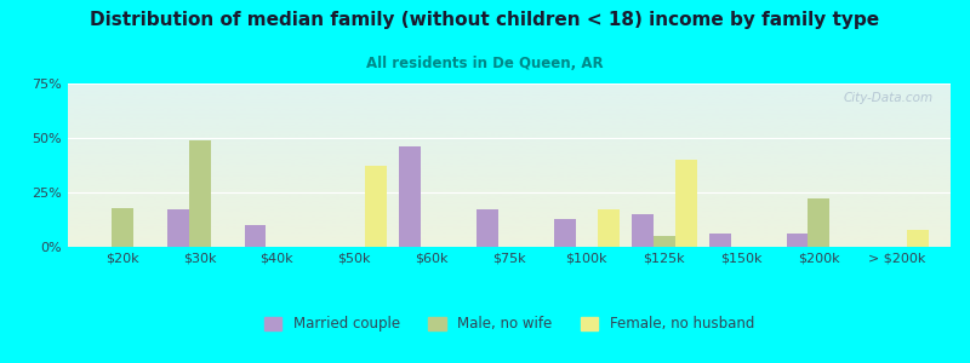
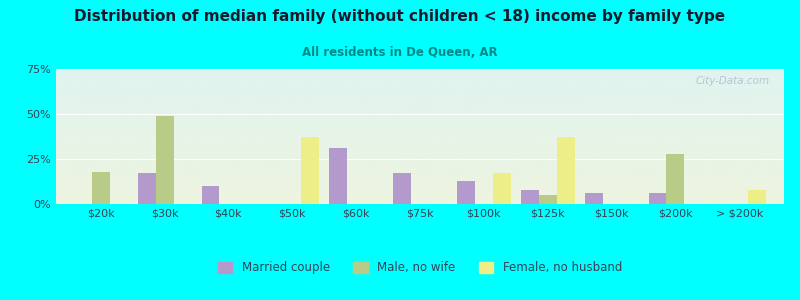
Married couple/$60k: 46% -> 31%
Married couple/$125k: 15% -> 8%
Female, no husband/$125k: 40% -> 37%
Male, no wife/$200k: 22% -> 28%
